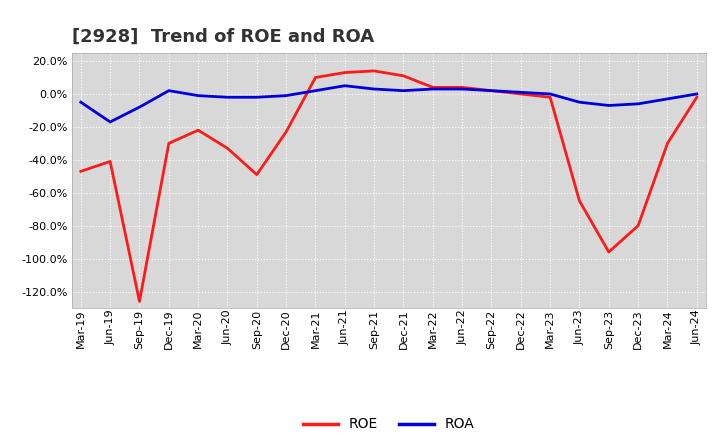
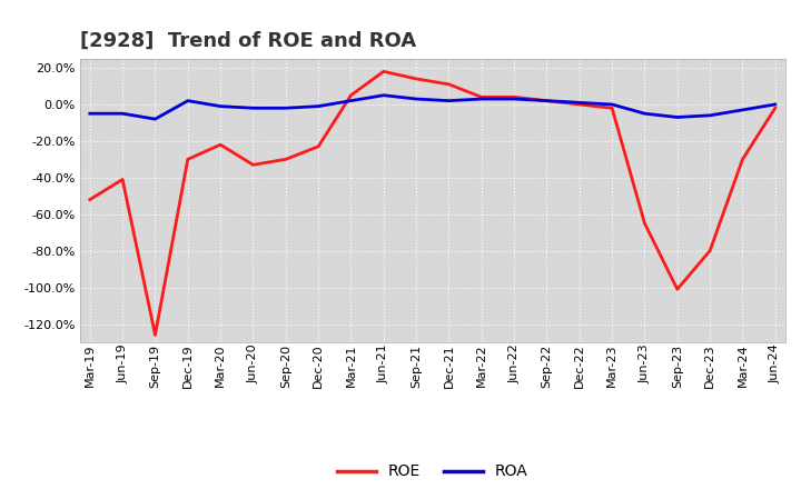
ROE/Mar-19: -47% -> -52%
ROA/Jun-19: -17% -> -5%
ROE/Sep-20: -49% -> -30%
ROE/Mar-21: 10% -> 5%
ROE/Jun-21: 13% -> 18%
ROE/Sep-23: -96% -> -101%
